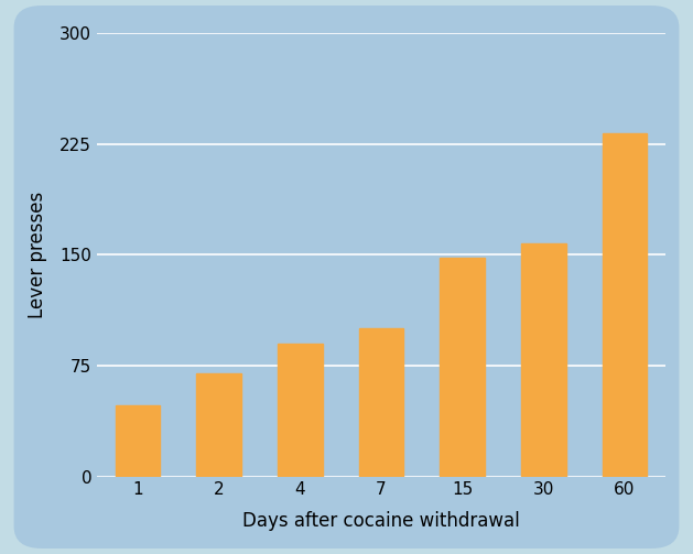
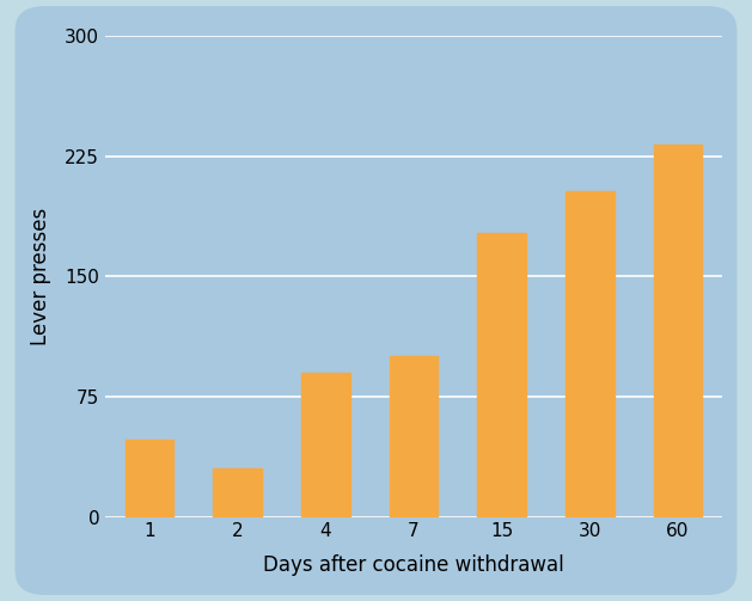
2: 70 -> 30
15: 148 -> 177
30: 158 -> 203
